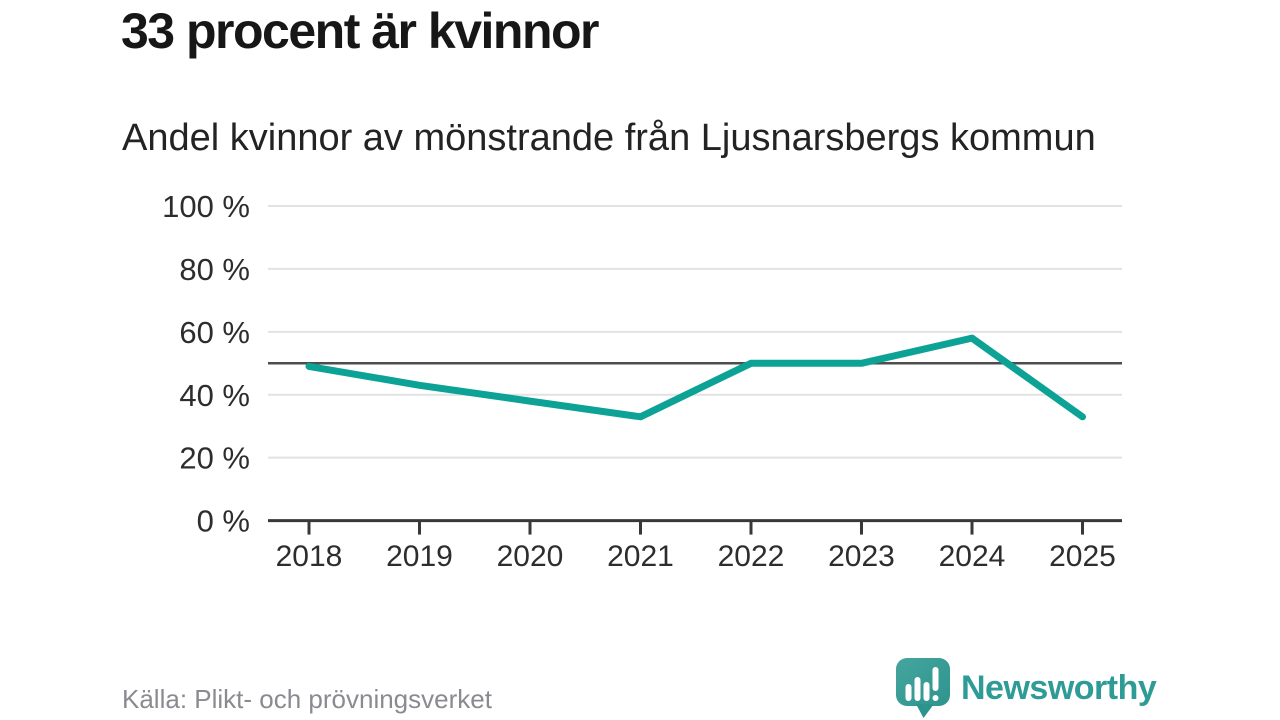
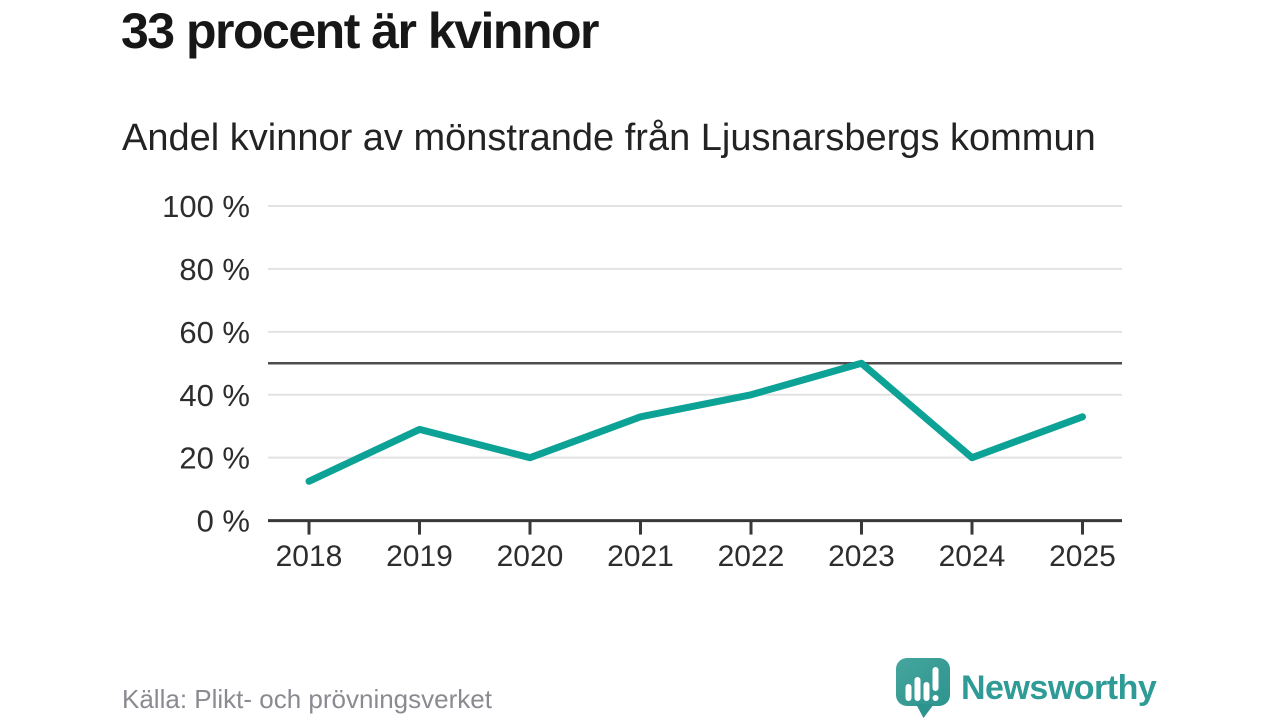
2018: 49% -> 12%
2019: 43% -> 29%
2020: 38% -> 20%
2022: 50% -> 40%
2024: 58% -> 20%
